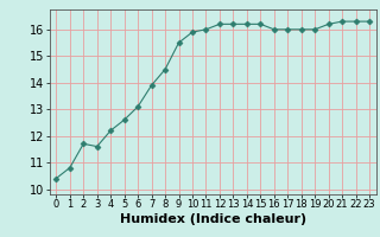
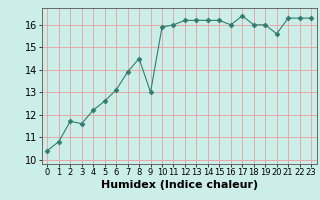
9: 15.5 -> 13.0
17: 16.0 -> 16.4
20: 16.2 -> 15.6
